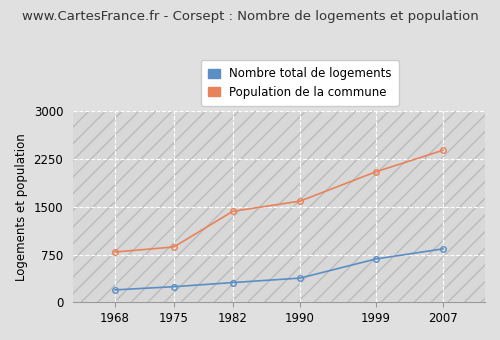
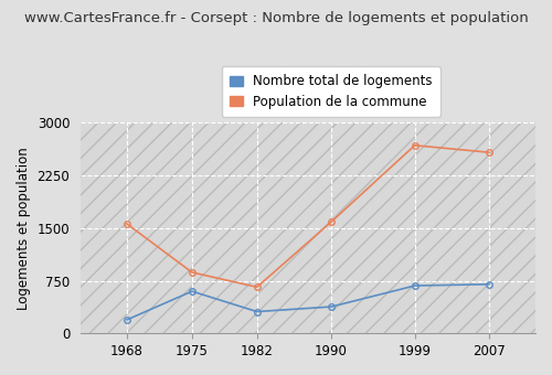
Population de la commune/1968: 790 -> 1560
Nombre total de logements/1975: 240 -> 600
Population de la commune/1982: 1430 -> 660
Population de la commune/1999: 2050 -> 2680
Nombre total de logements/2007: 840 -> 700
Population de la commune/2007: 2390 -> 2580
